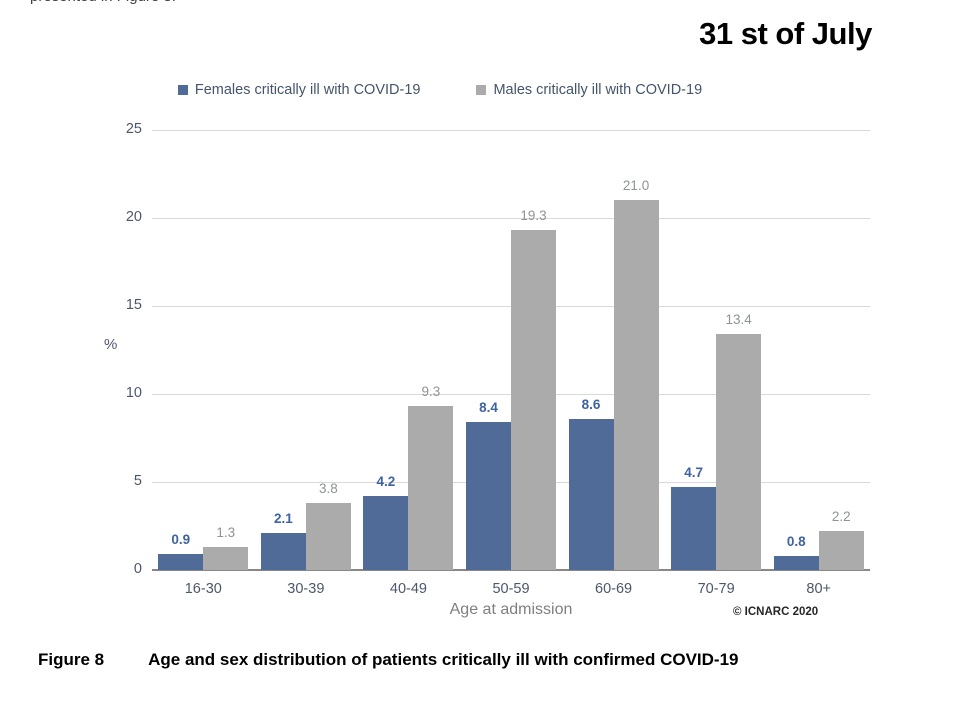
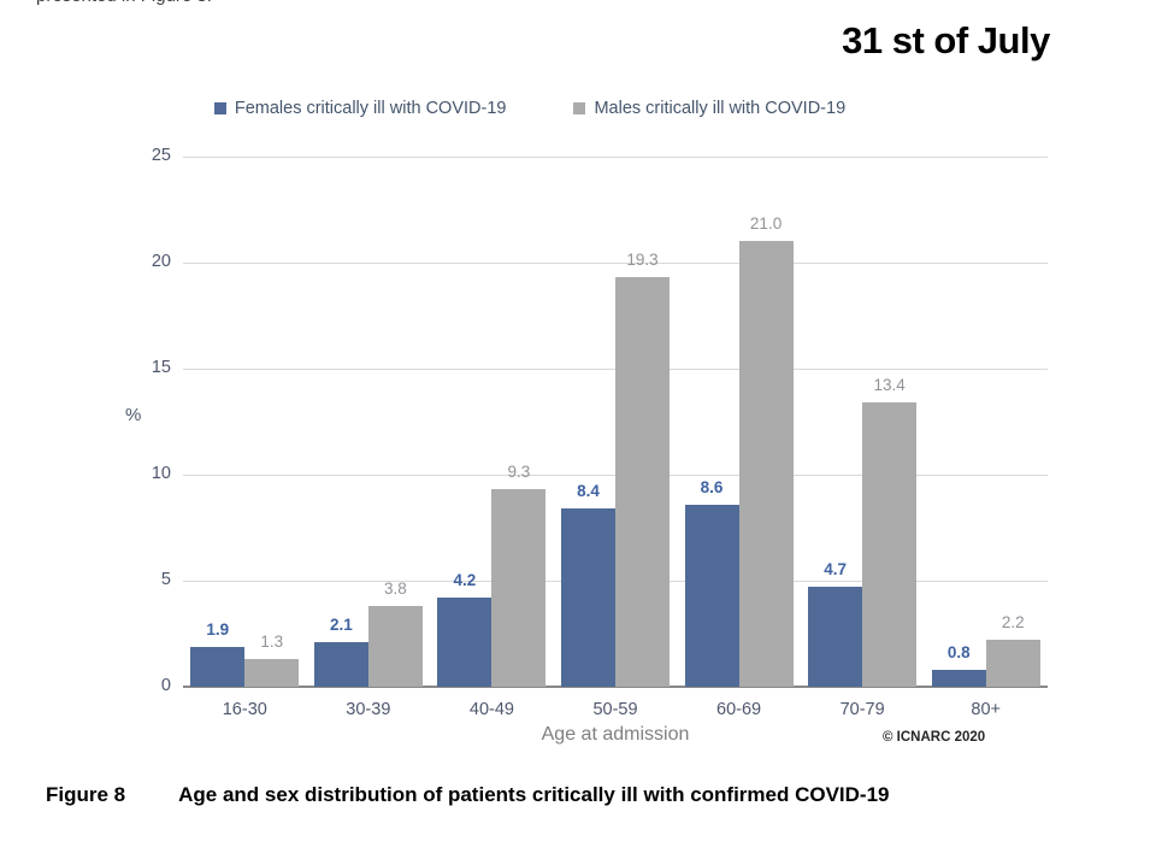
Females critically ill with COVID-19/16-30: 0.9 -> 1.9
